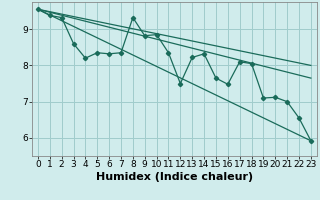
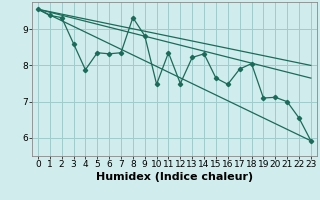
4: 8.20 -> 7.88
10: 8.85 -> 7.48
17: 8.10 -> 7.90
